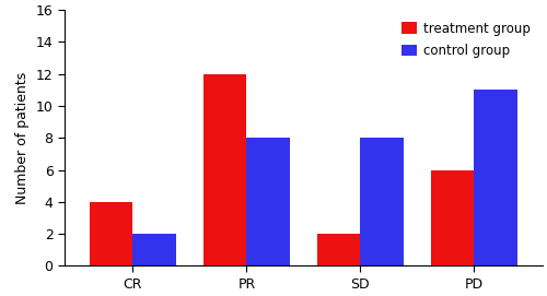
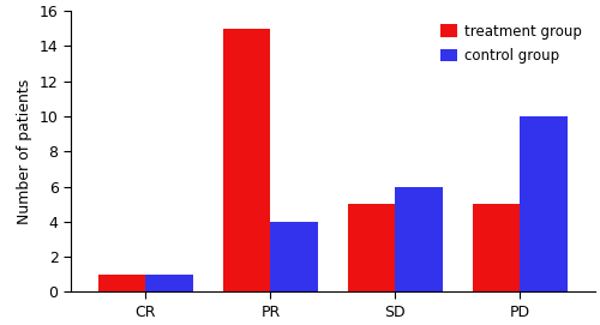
treatment group/CR: 4 -> 1
control group/CR: 2 -> 1
treatment group/PR: 12 -> 15
control group/PR: 8 -> 4
treatment group/SD: 2 -> 5
control group/SD: 8 -> 6
treatment group/PD: 6 -> 5
control group/PD: 11 -> 10
